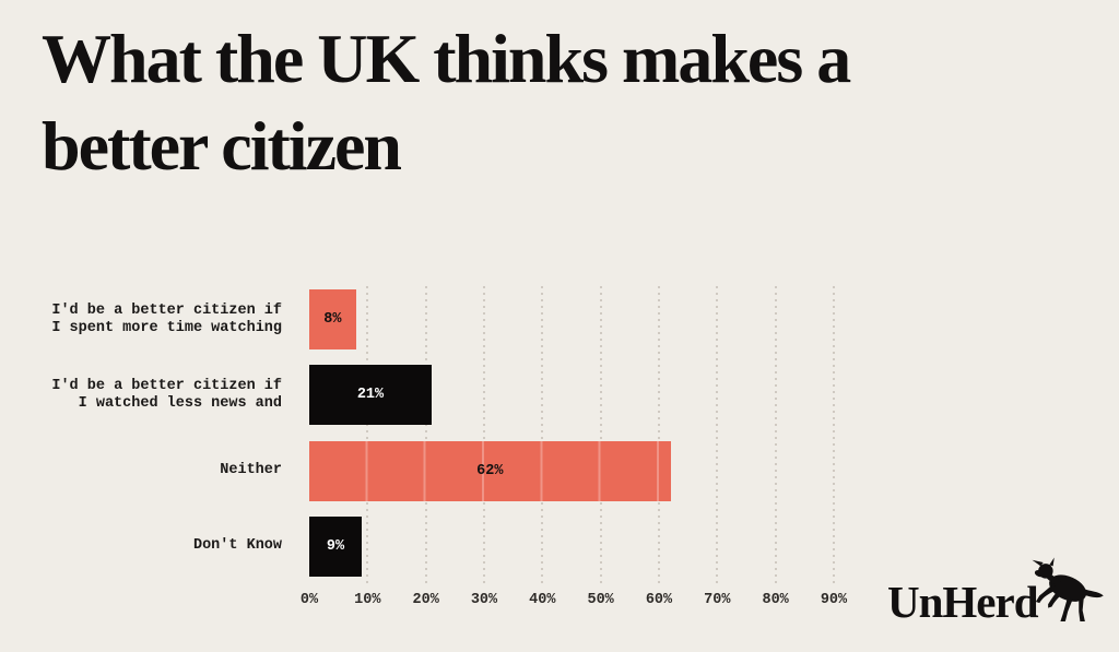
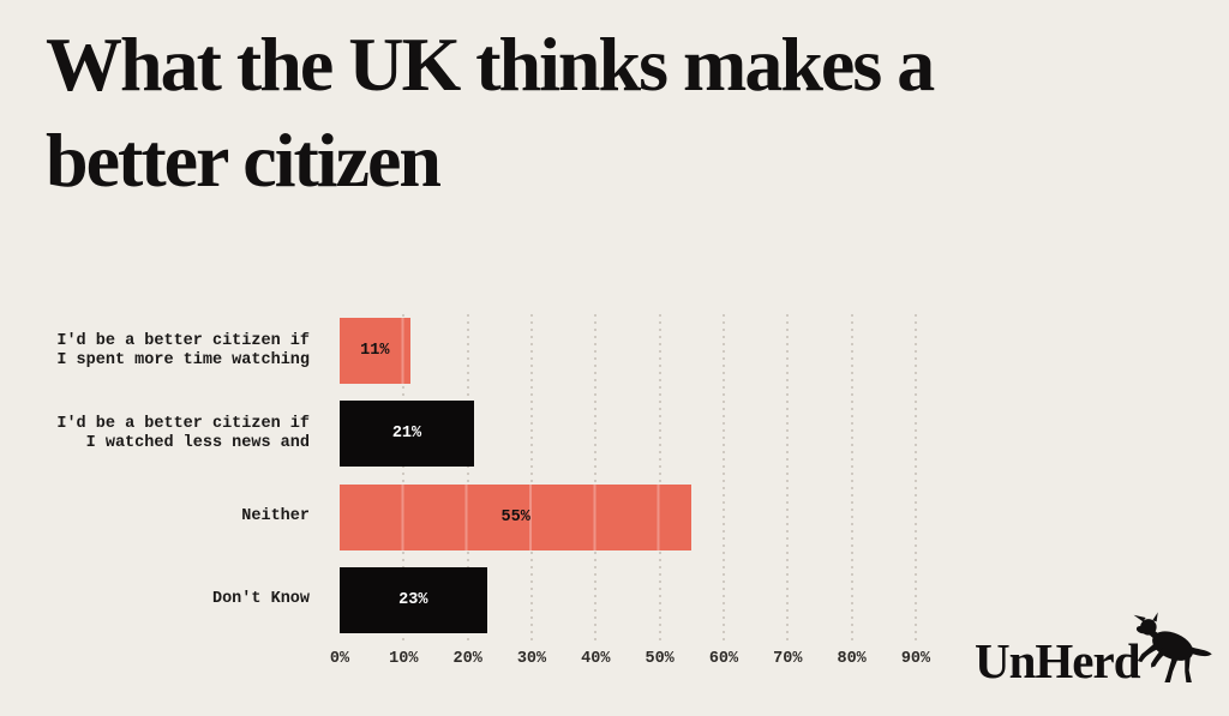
I'd be a better citizen if I spent more time watching: 8% -> 11%
Neither: 62% -> 55%
Don't Know: 9% -> 23%
